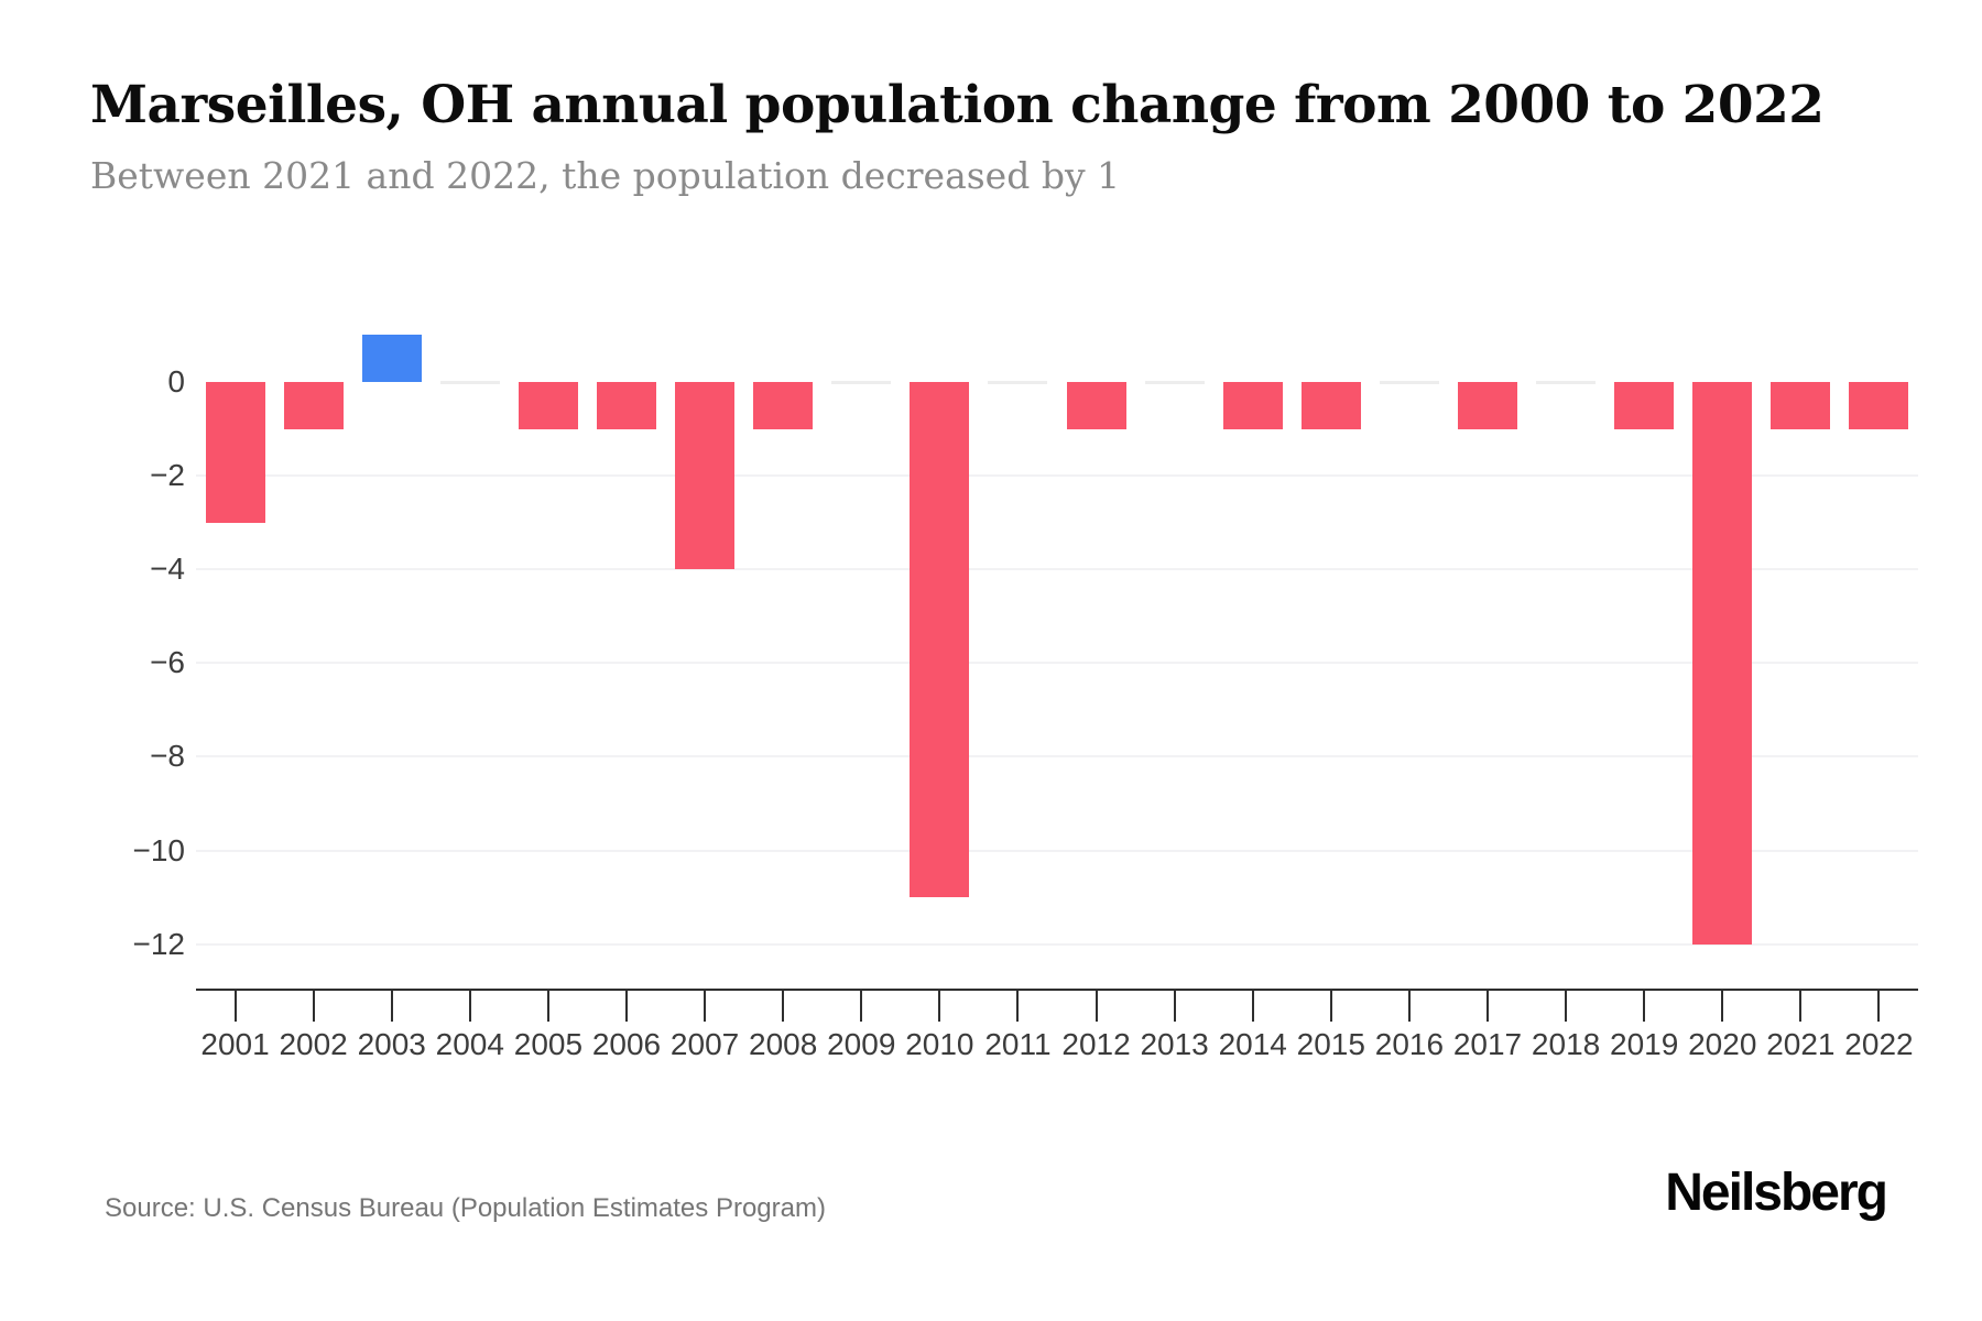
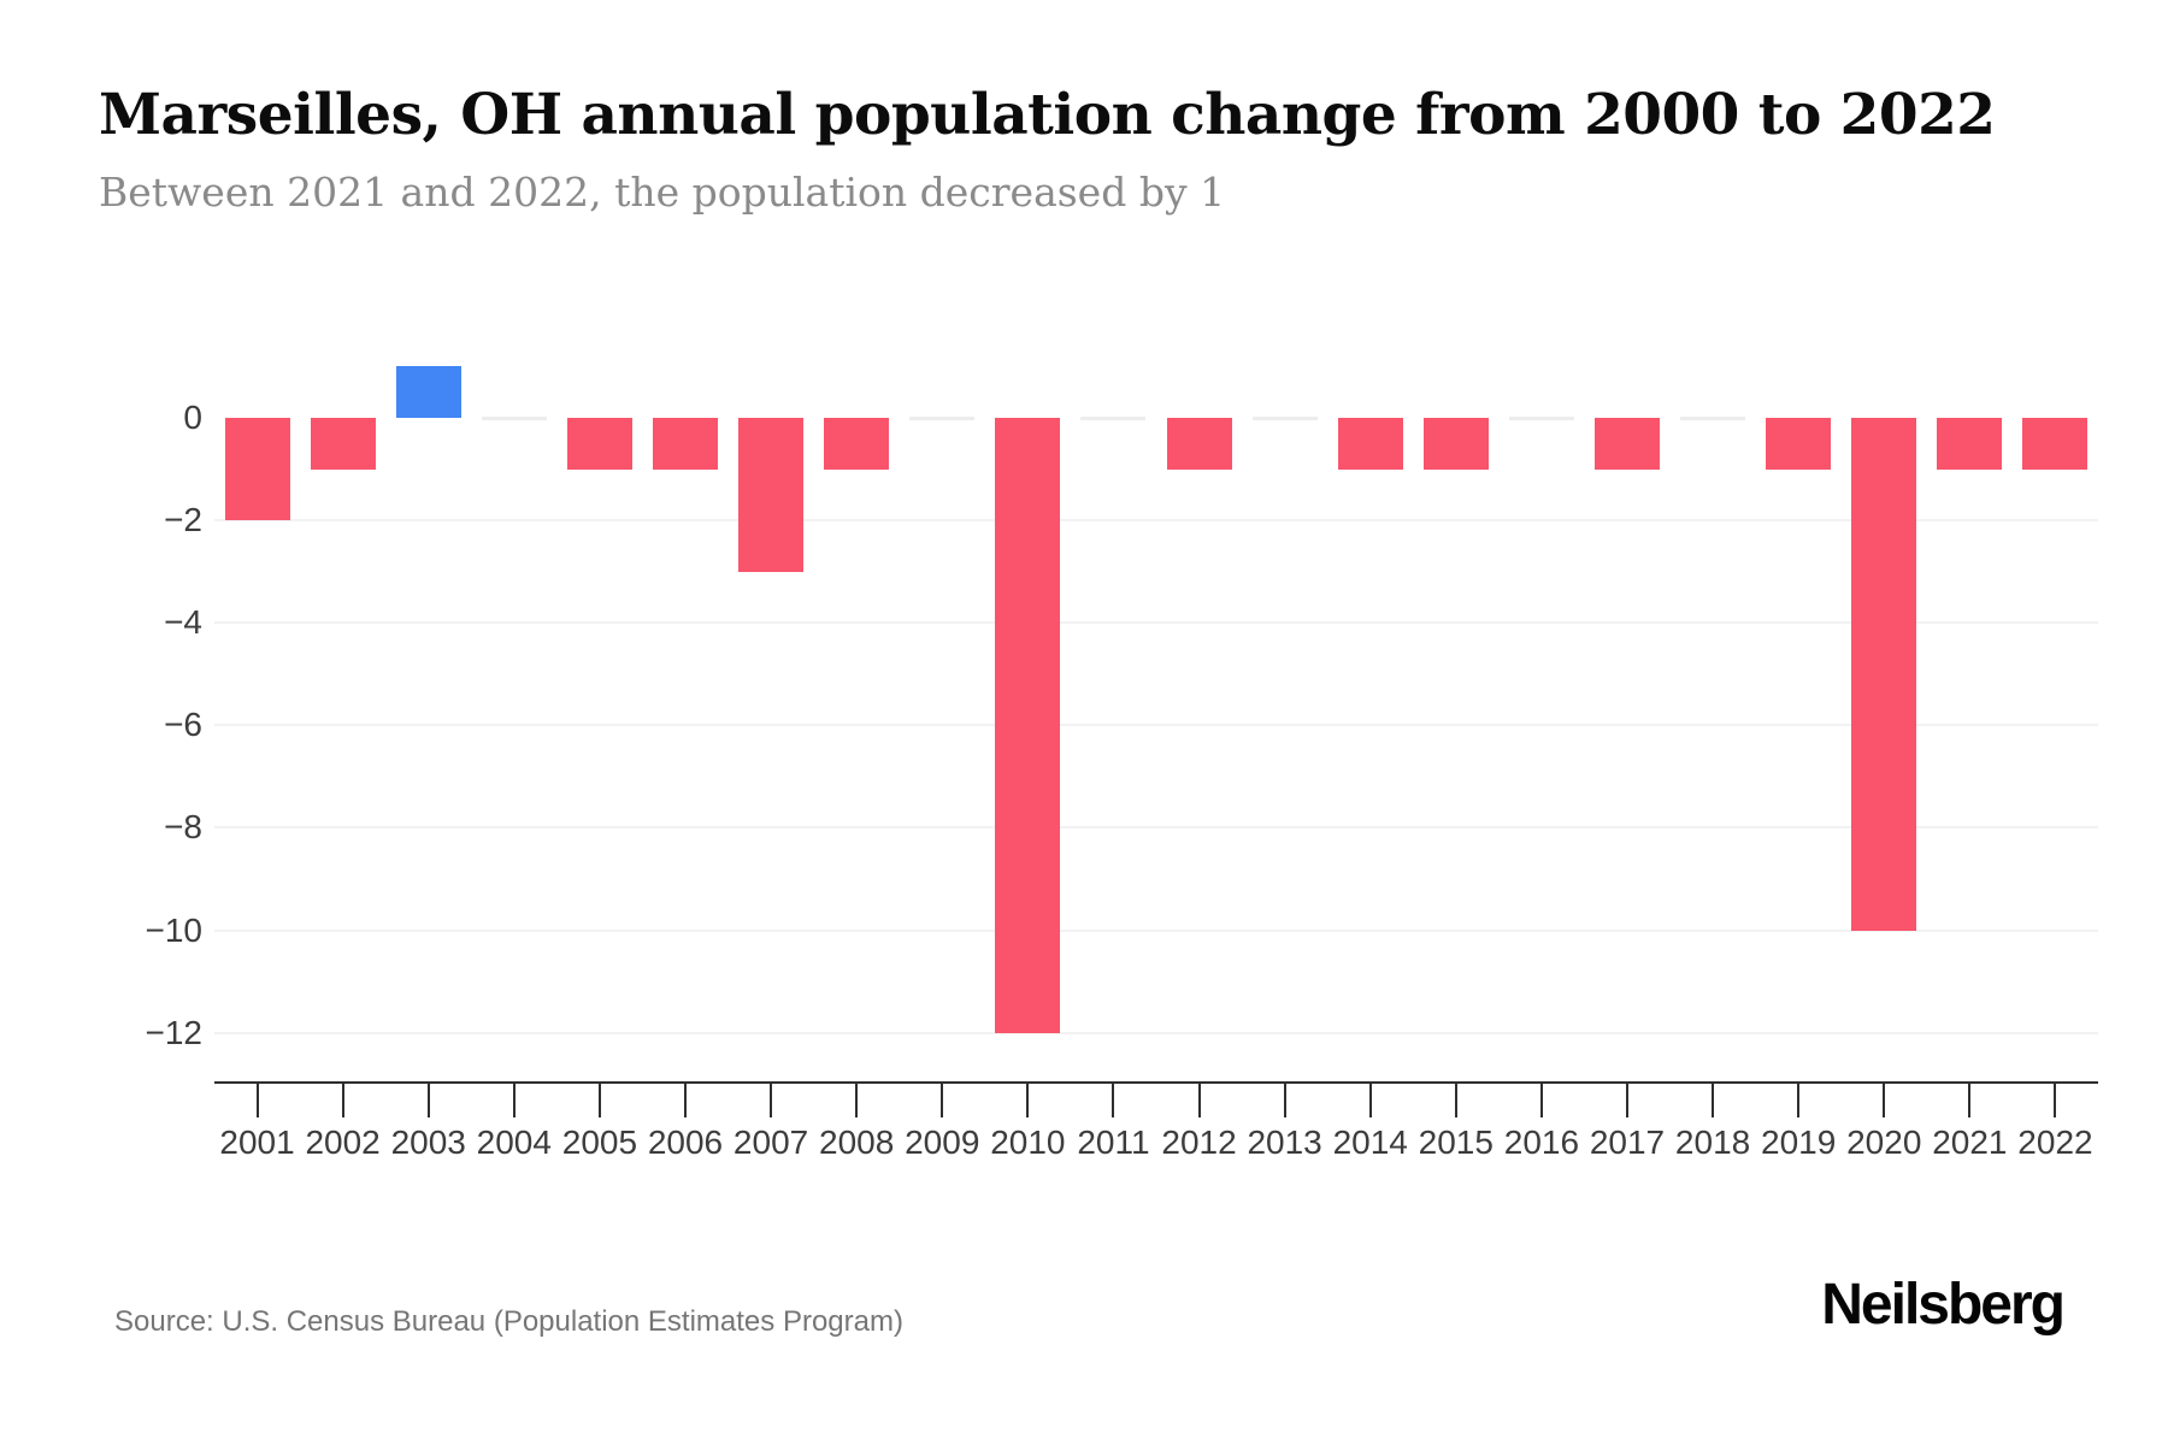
2001: -3 -> -2
2007: -4 -> -3
2010: -11 -> -12
2020: -12 -> -10
